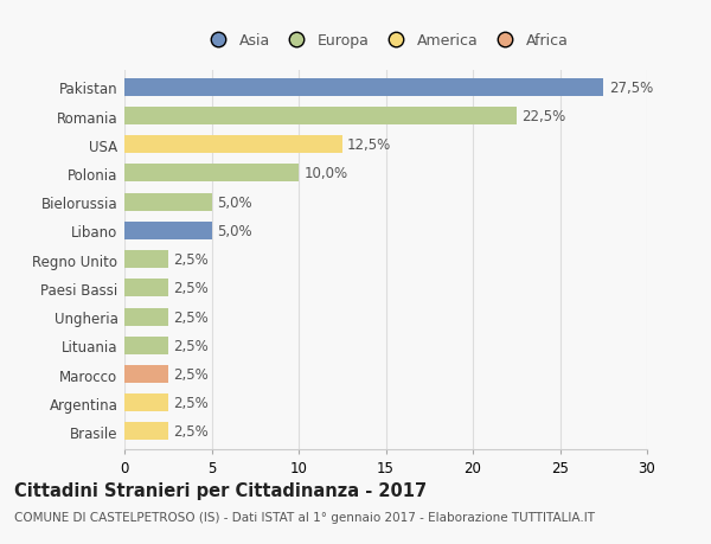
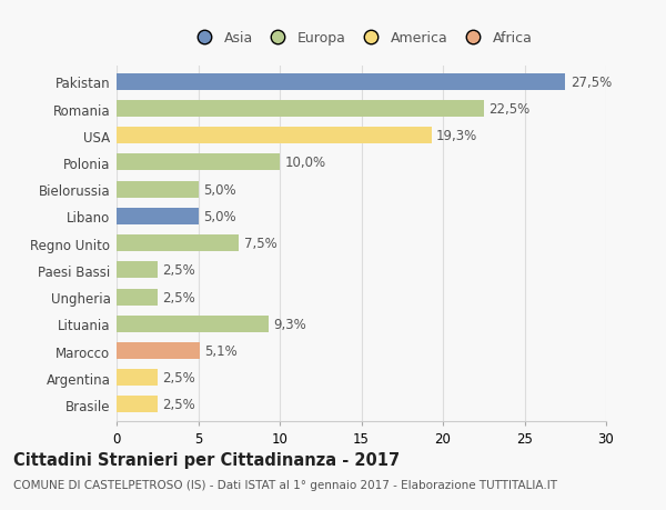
USA: 12,5% -> 19,3%
Regno Unito: 2,5% -> 7,5%
Lituania: 2,5% -> 9,3%
Marocco: 2,5% -> 5,1%
